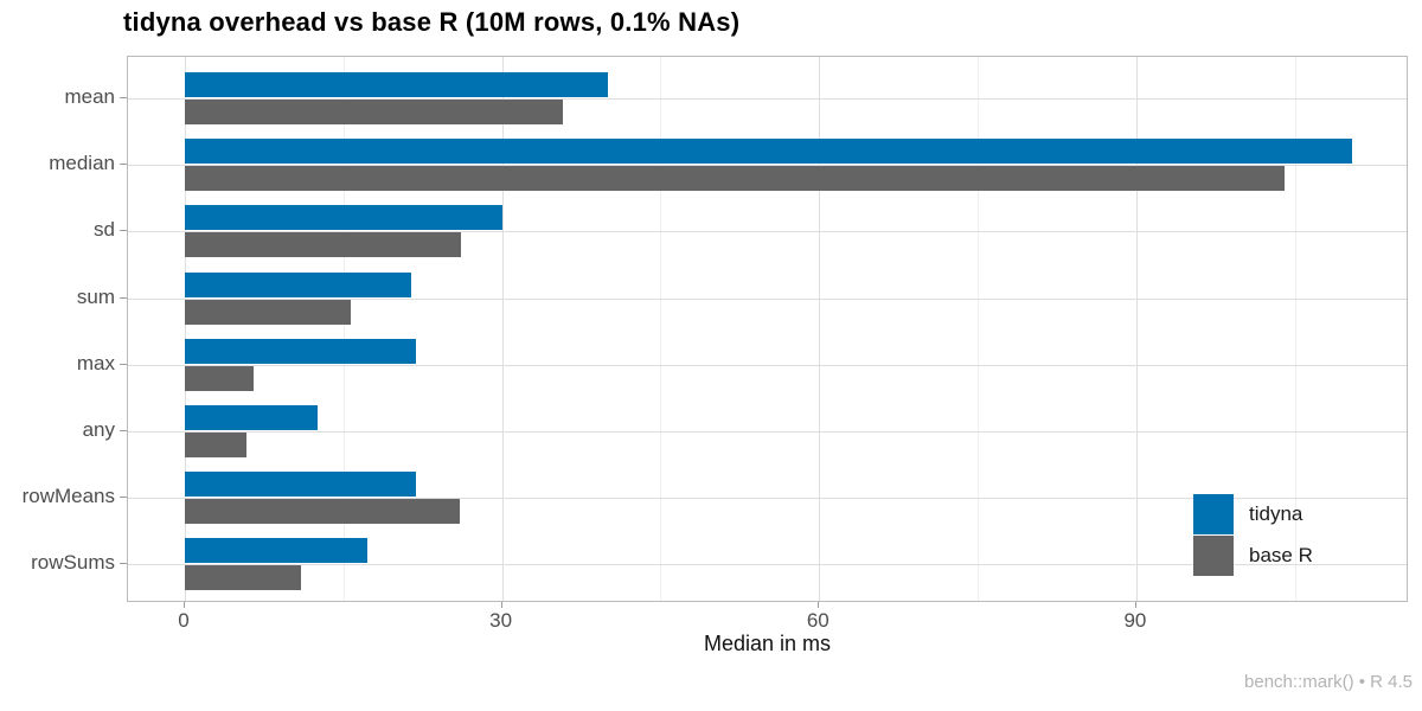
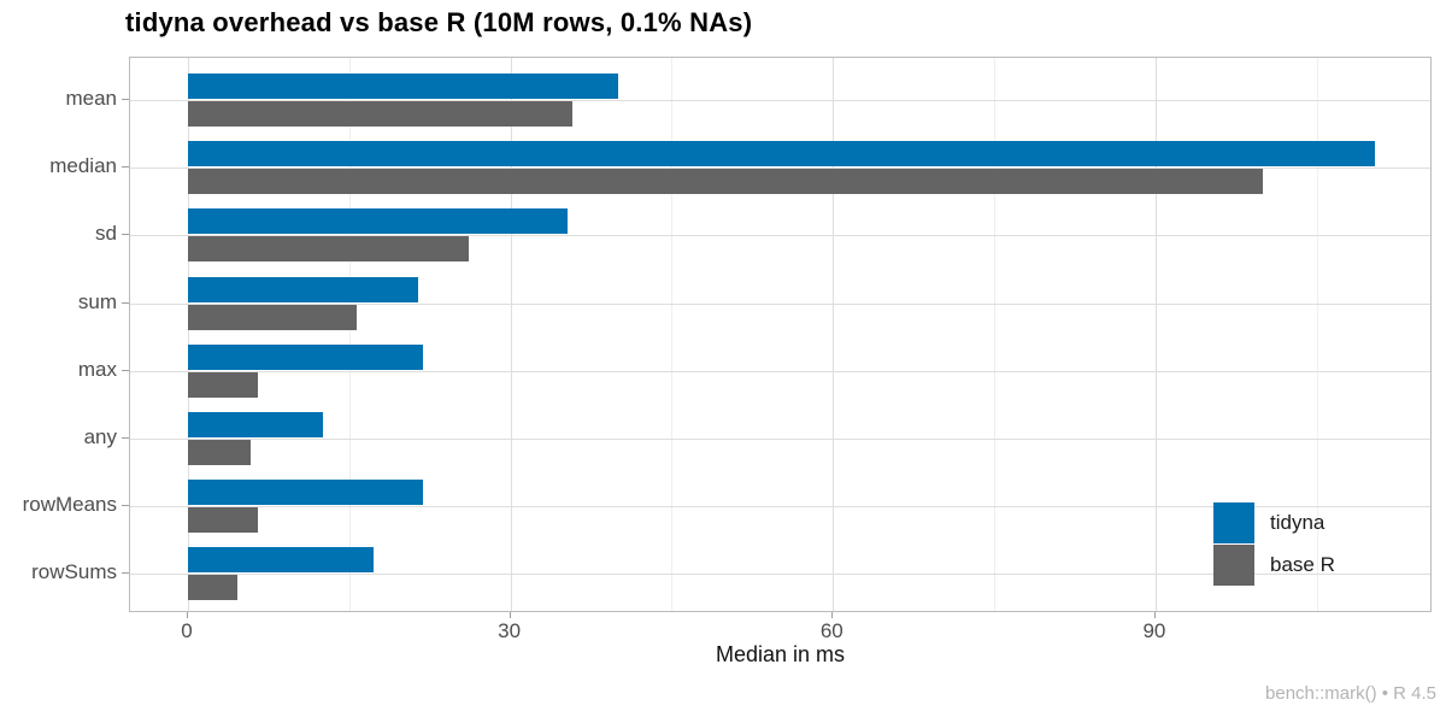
base R/median: 104 -> 100
tidyna/sd: 30 -> 35
base R/rowMeans: 26 -> 6
base R/rowSums: 11 -> 5
